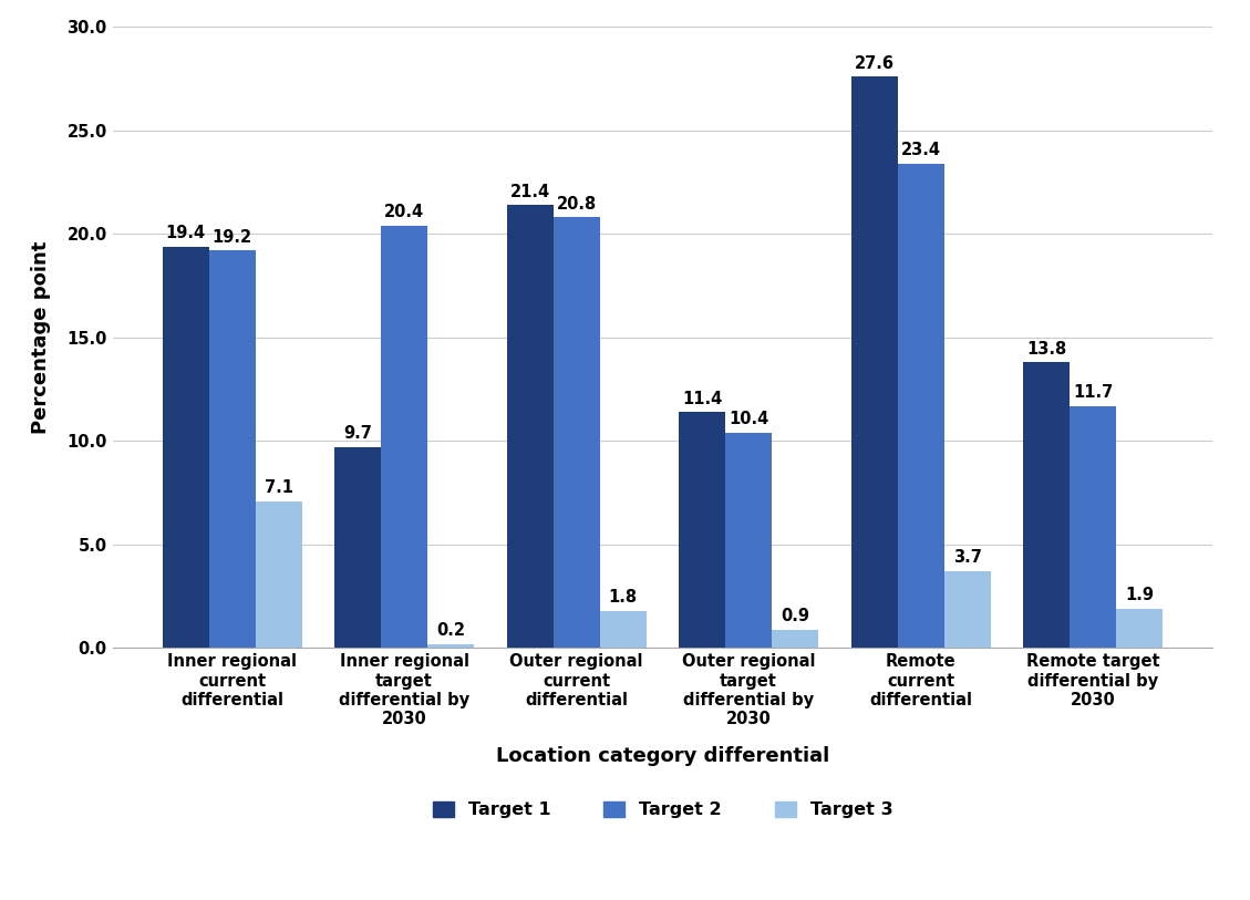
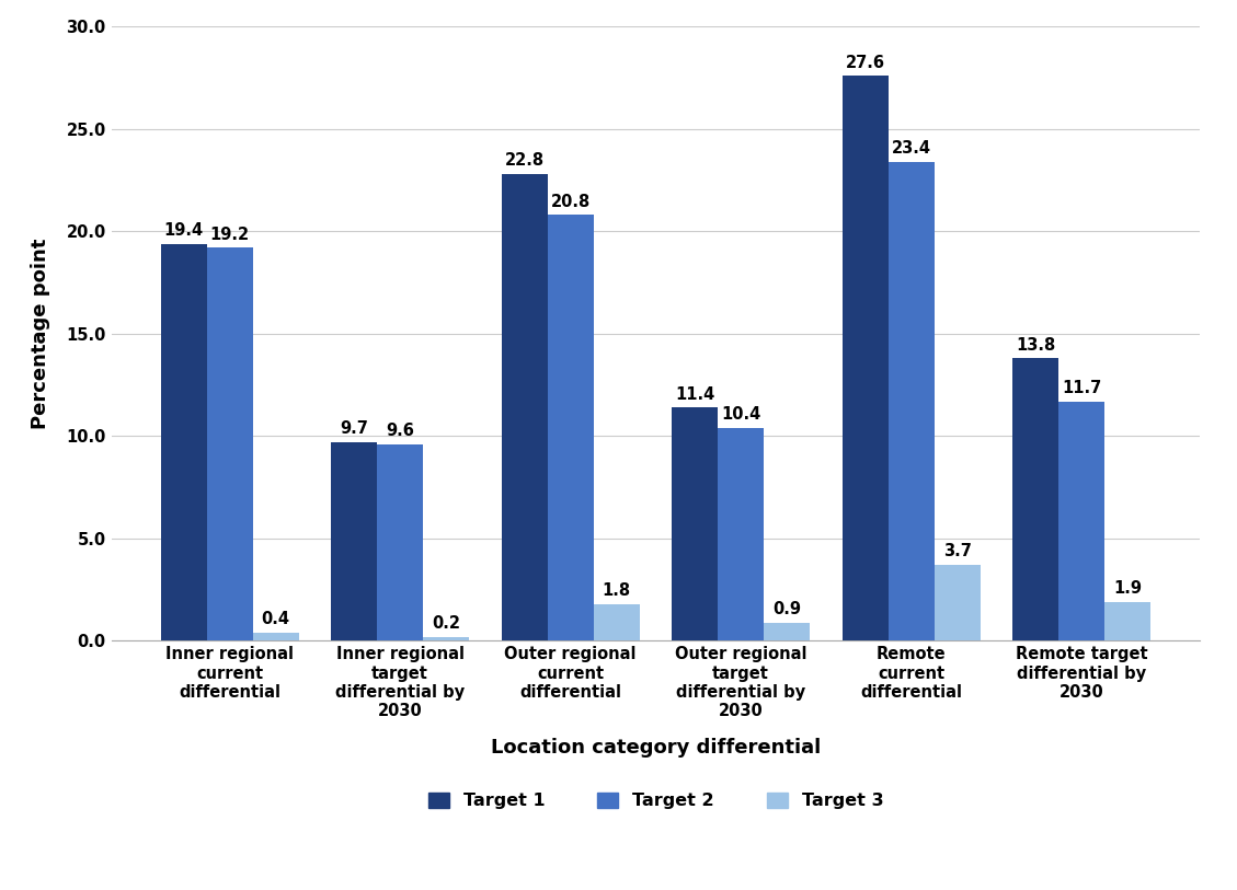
Target 3/Inner regional current differential: 7.1 -> 0.4
Target 2/Inner regional target differential by 2030: 20.4 -> 9.6
Target 1/Outer regional current differential: 21.4 -> 22.8
